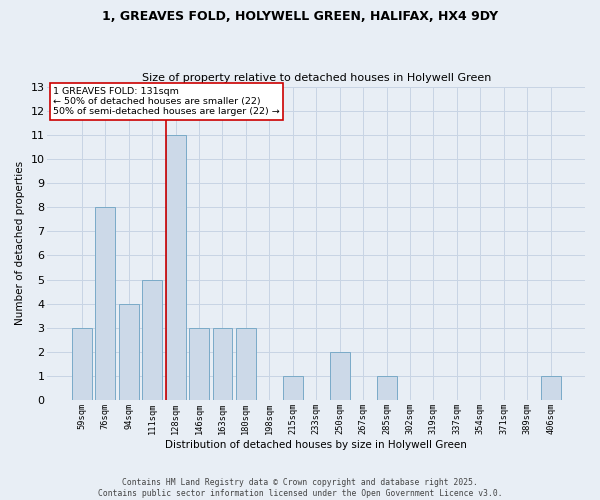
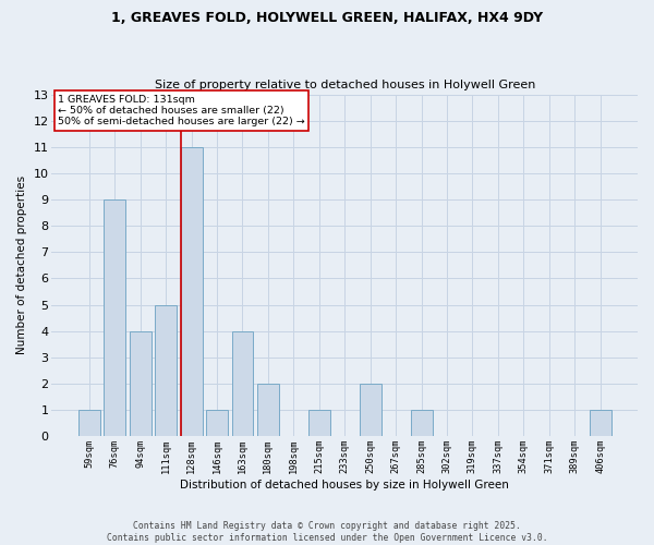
59sqm: 3 -> 1
76sqm: 8 -> 9
146sqm: 3 -> 1
163sqm: 3 -> 4
180sqm: 3 -> 2
